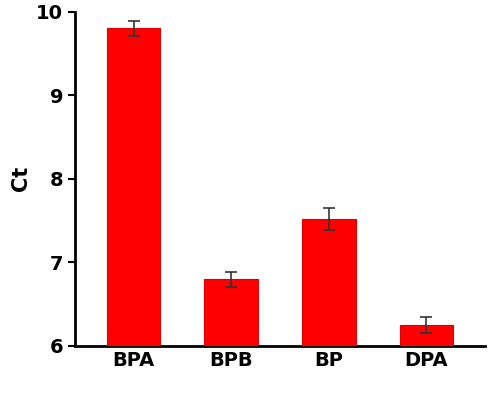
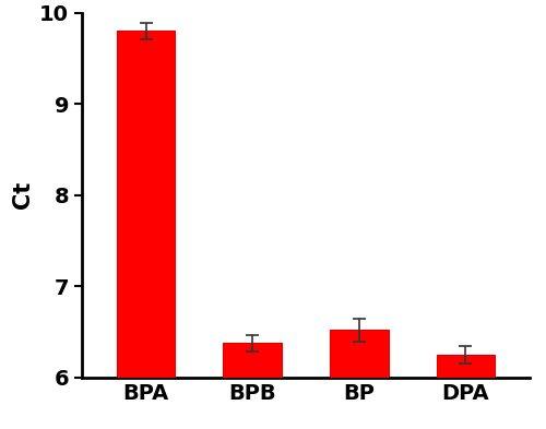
BPB: 6.80 -> 6.38
BP: 7.52 -> 6.52
